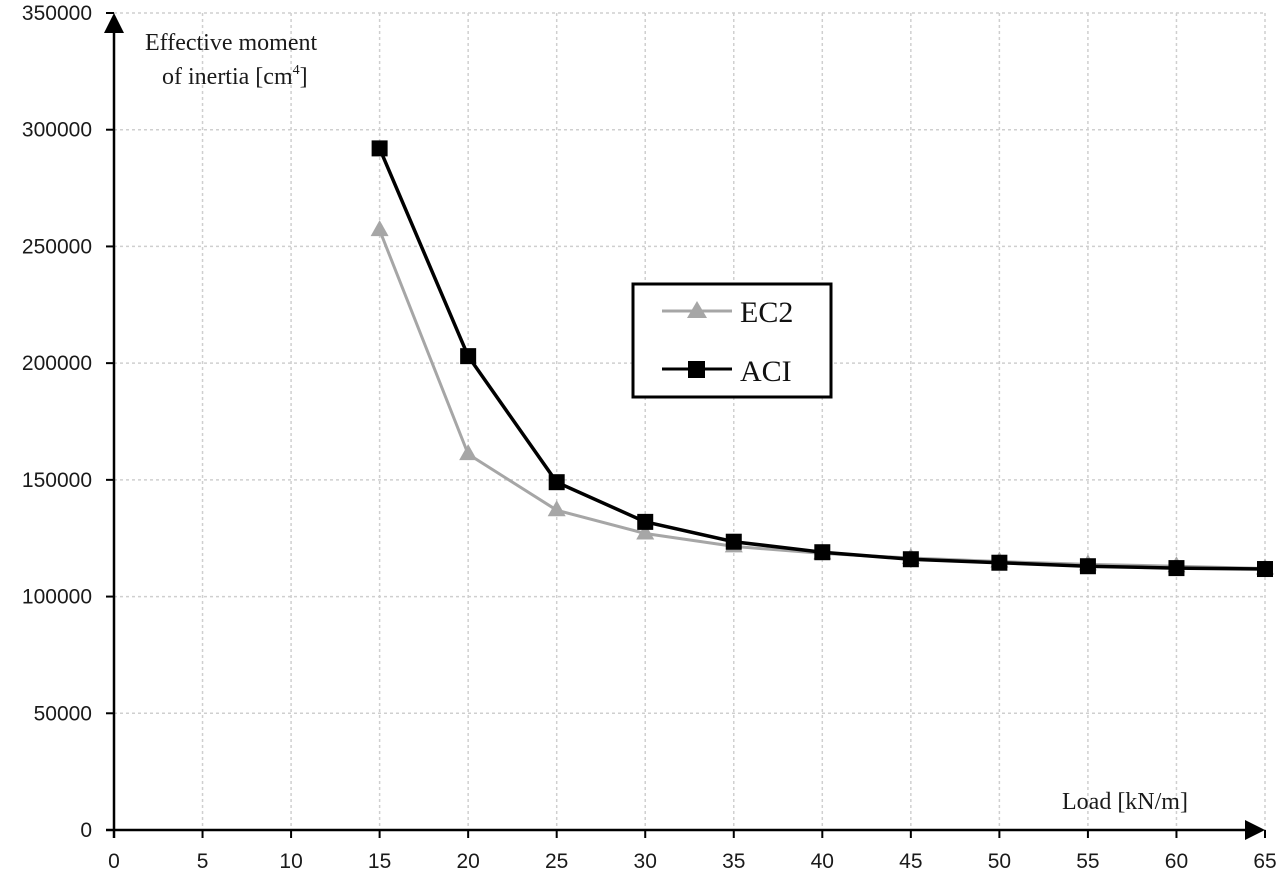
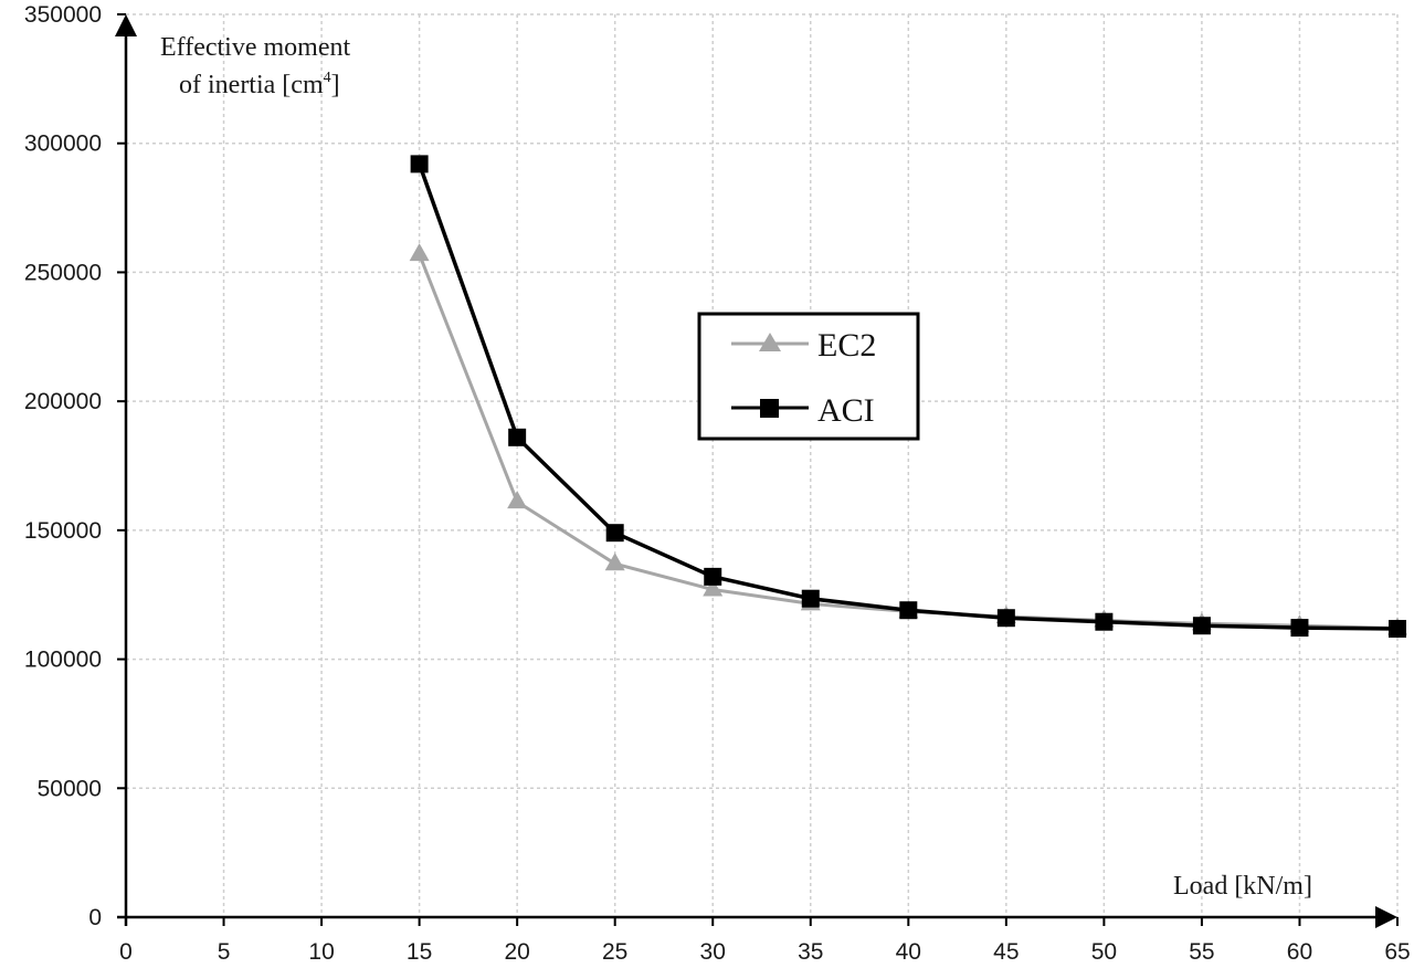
ACI/20: 203000 -> 186000
